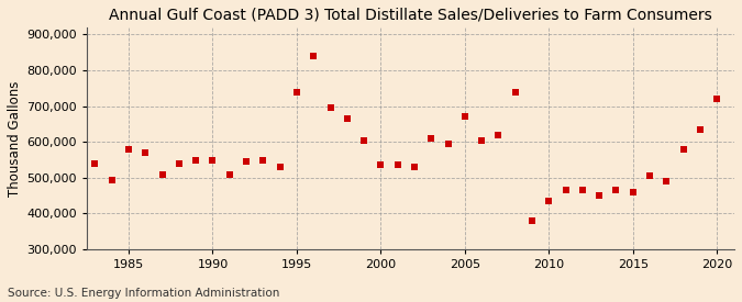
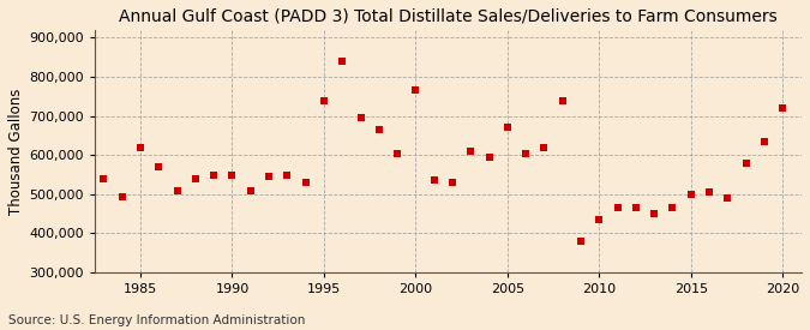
1985: 580,000 -> 620,000
2000: 535,000 -> 765,000
2015: 460,000 -> 500,000
